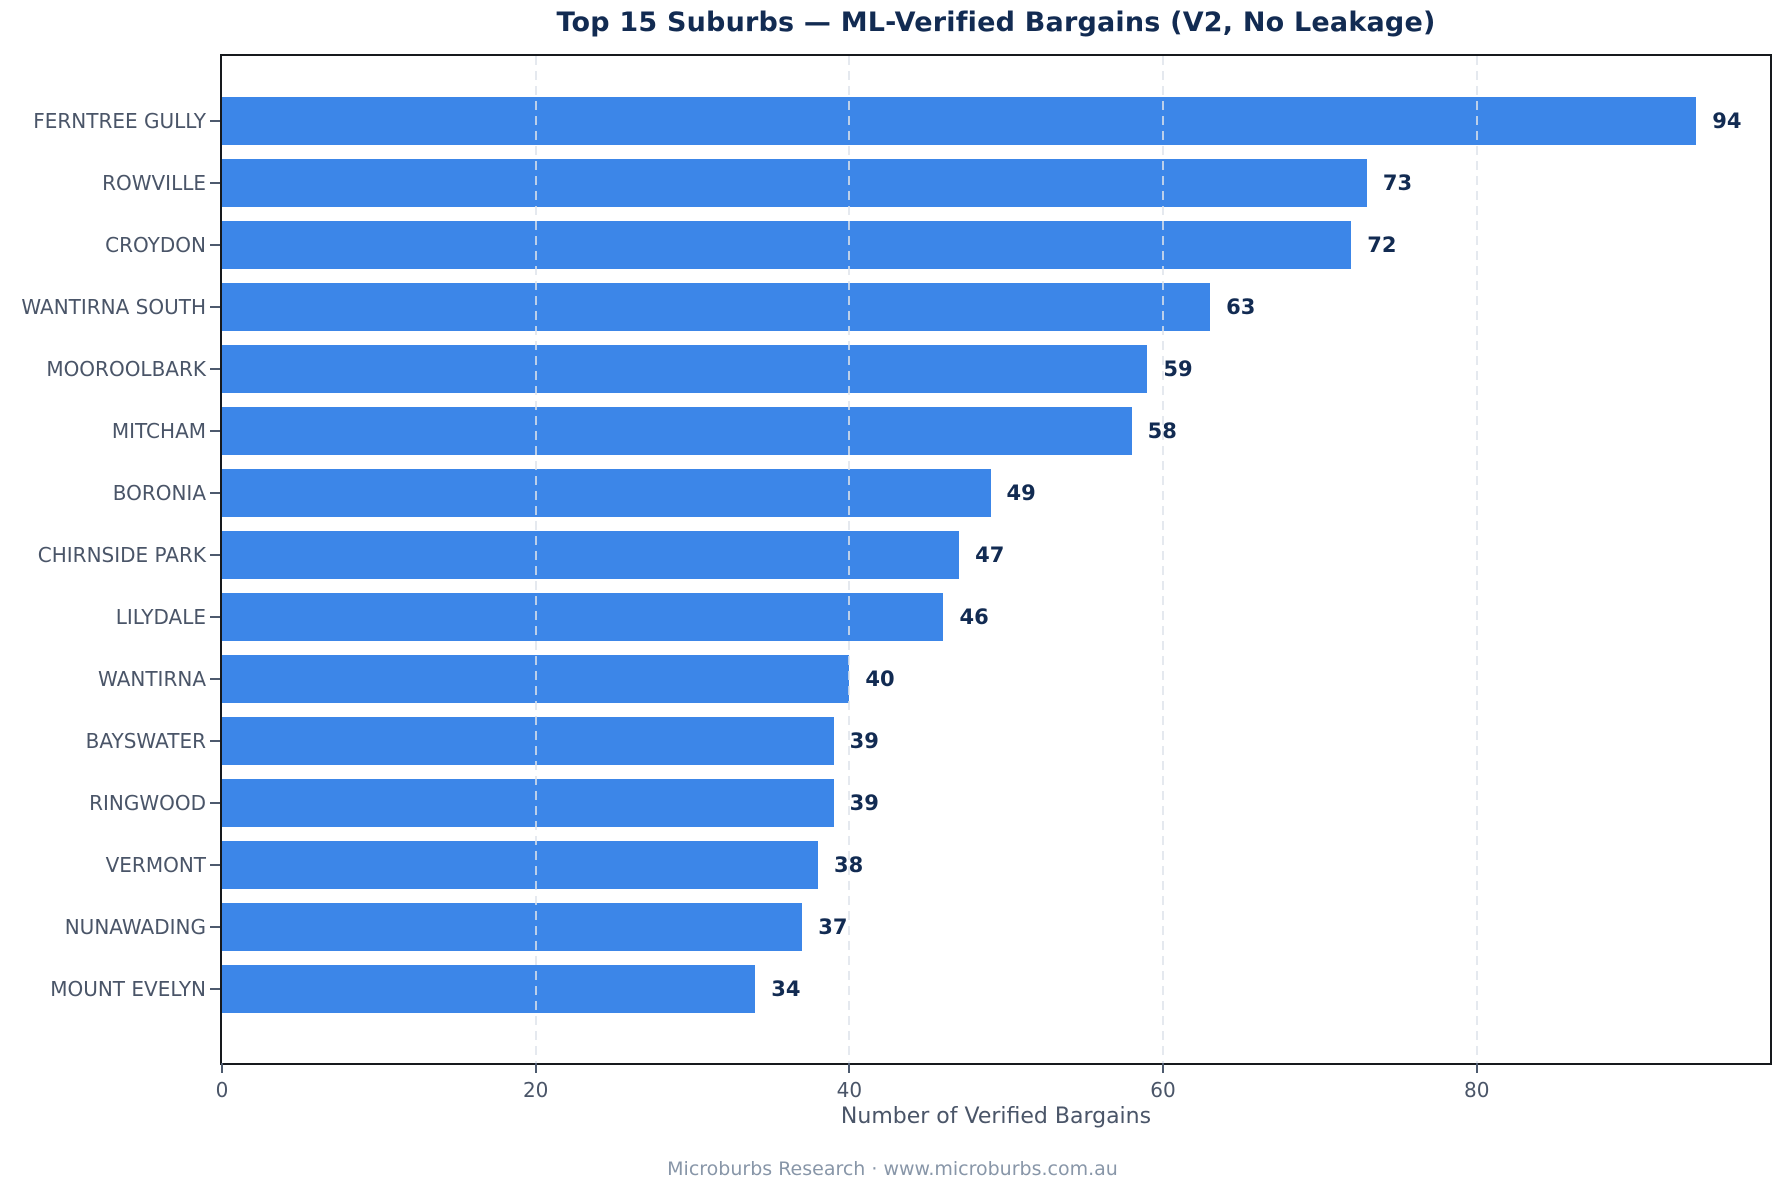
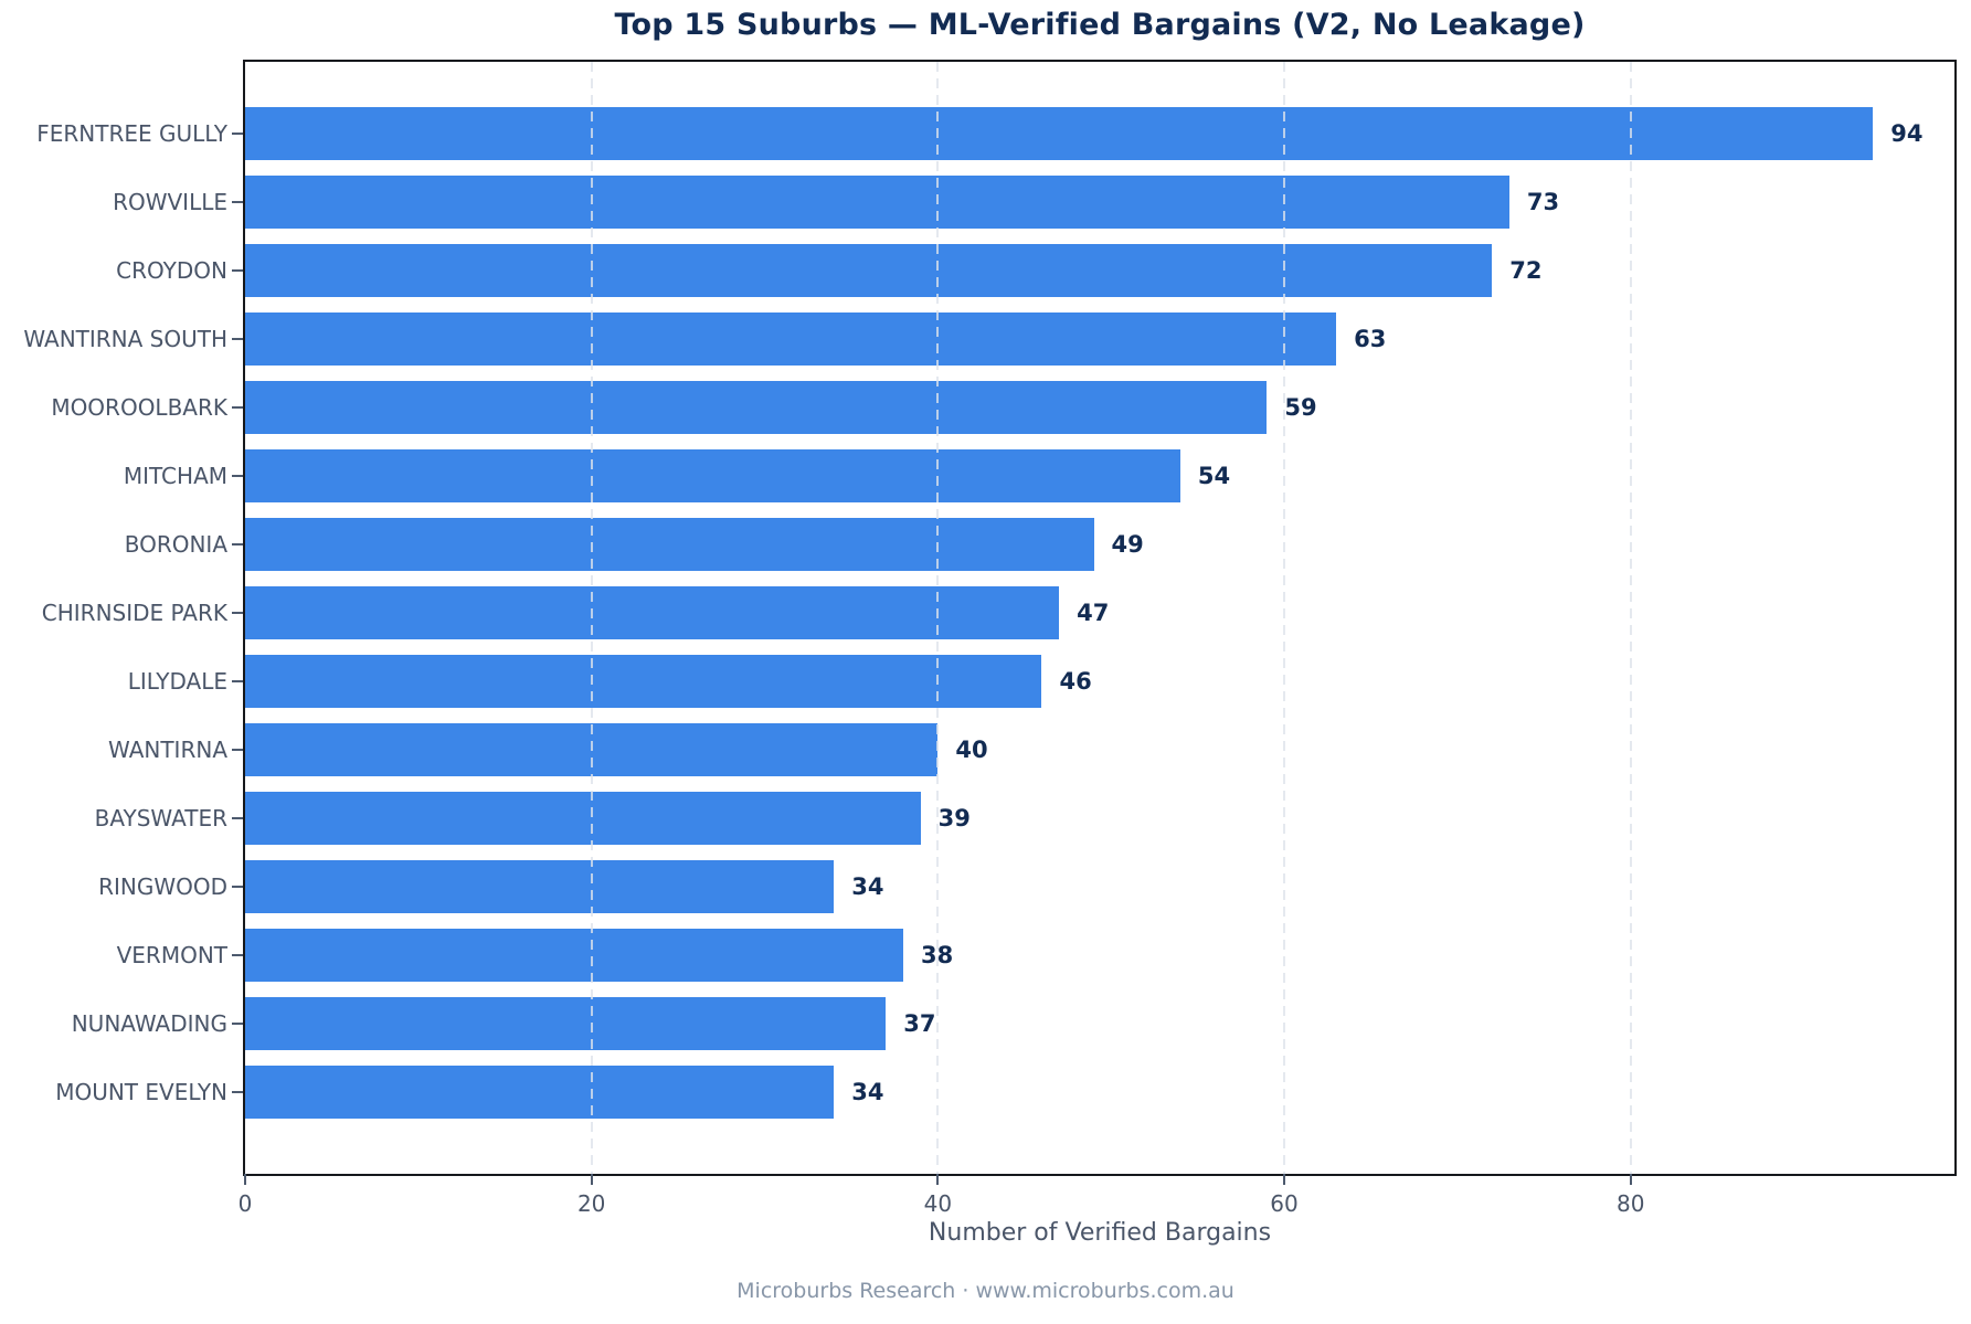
MITCHAM: 58 -> 54
RINGWOOD: 39 -> 34
